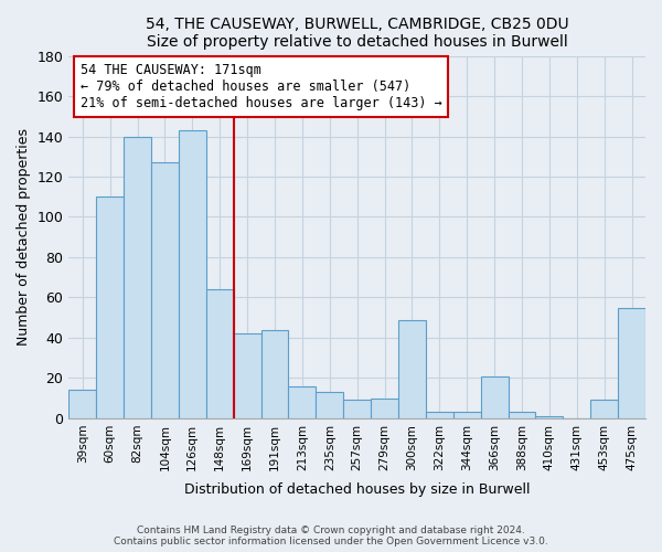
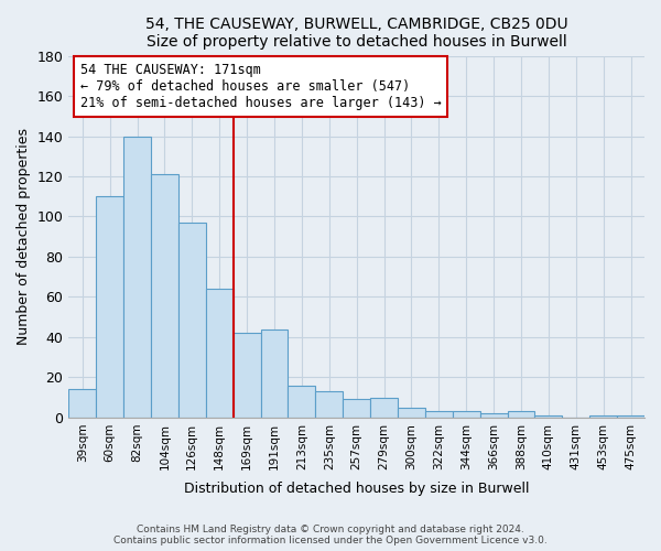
104sqm: 127 -> 121
126sqm: 143 -> 97
300sqm: 49 -> 5
366sqm: 21 -> 2
453sqm: 9 -> 1
475sqm: 55 -> 1
